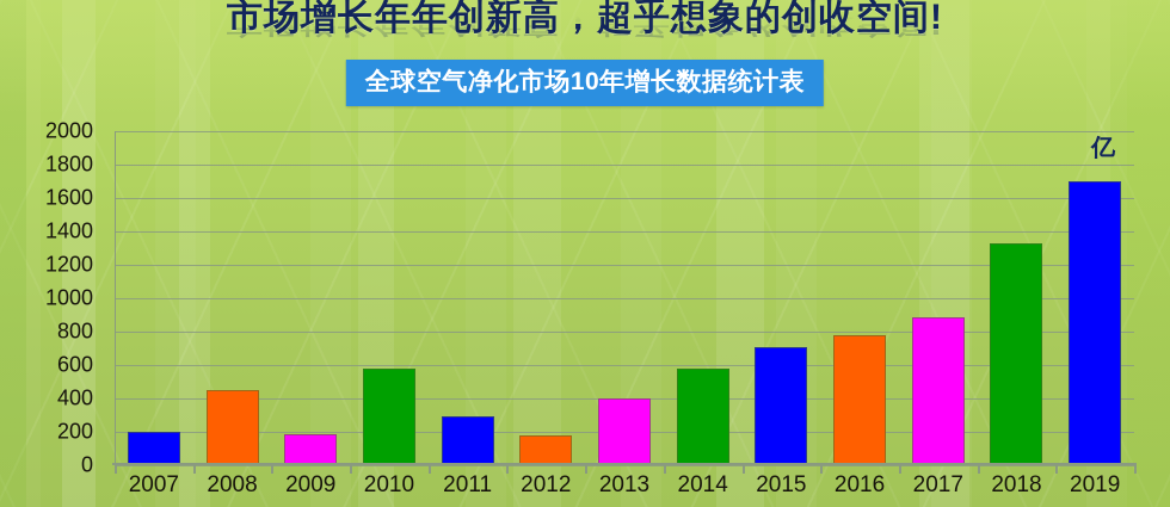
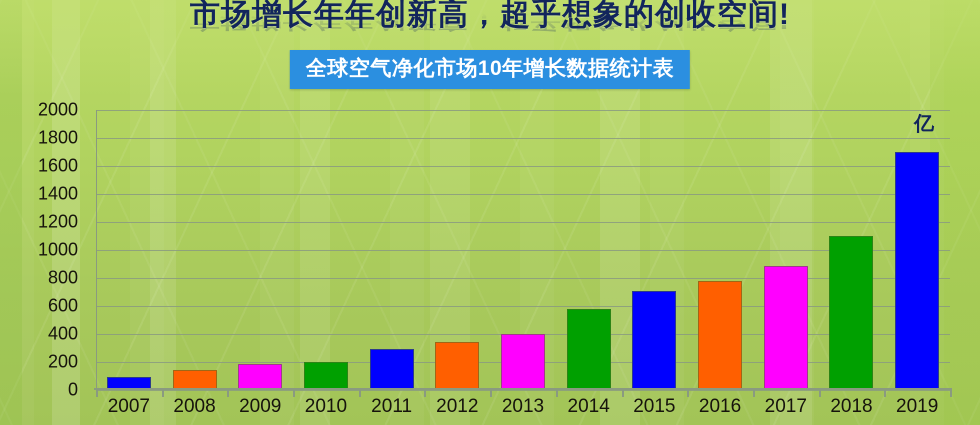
2007: 200 -> 90
2008: 450 -> 140
2010: 580 -> 200
2012: 180 -> 340
2018: 1330 -> 1100
